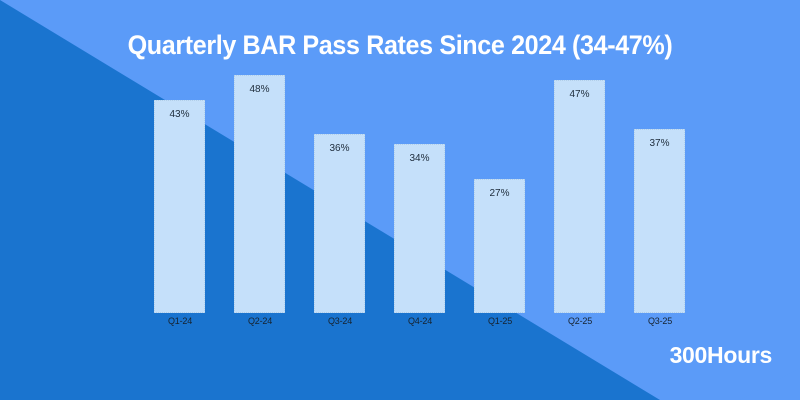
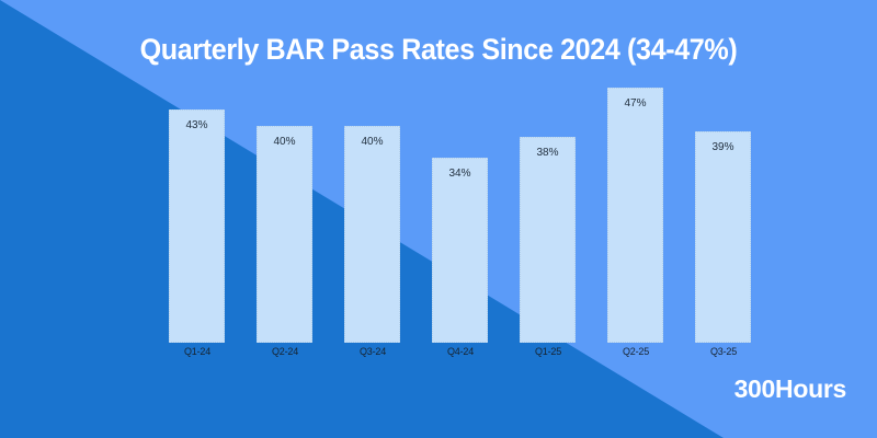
Q2-24: 48% -> 40%
Q3-24: 36% -> 40%
Q1-25: 27% -> 38%
Q3-25: 37% -> 39%
